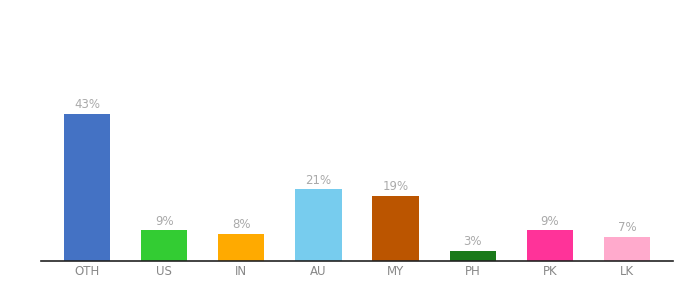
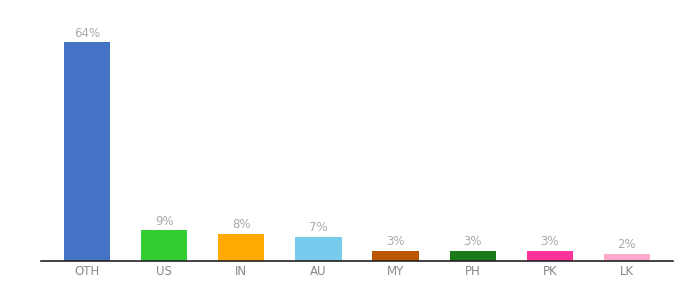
OTH: 43% -> 64%
AU: 21% -> 7%
MY: 19% -> 3%
PK: 9% -> 3%
LK: 7% -> 2%
